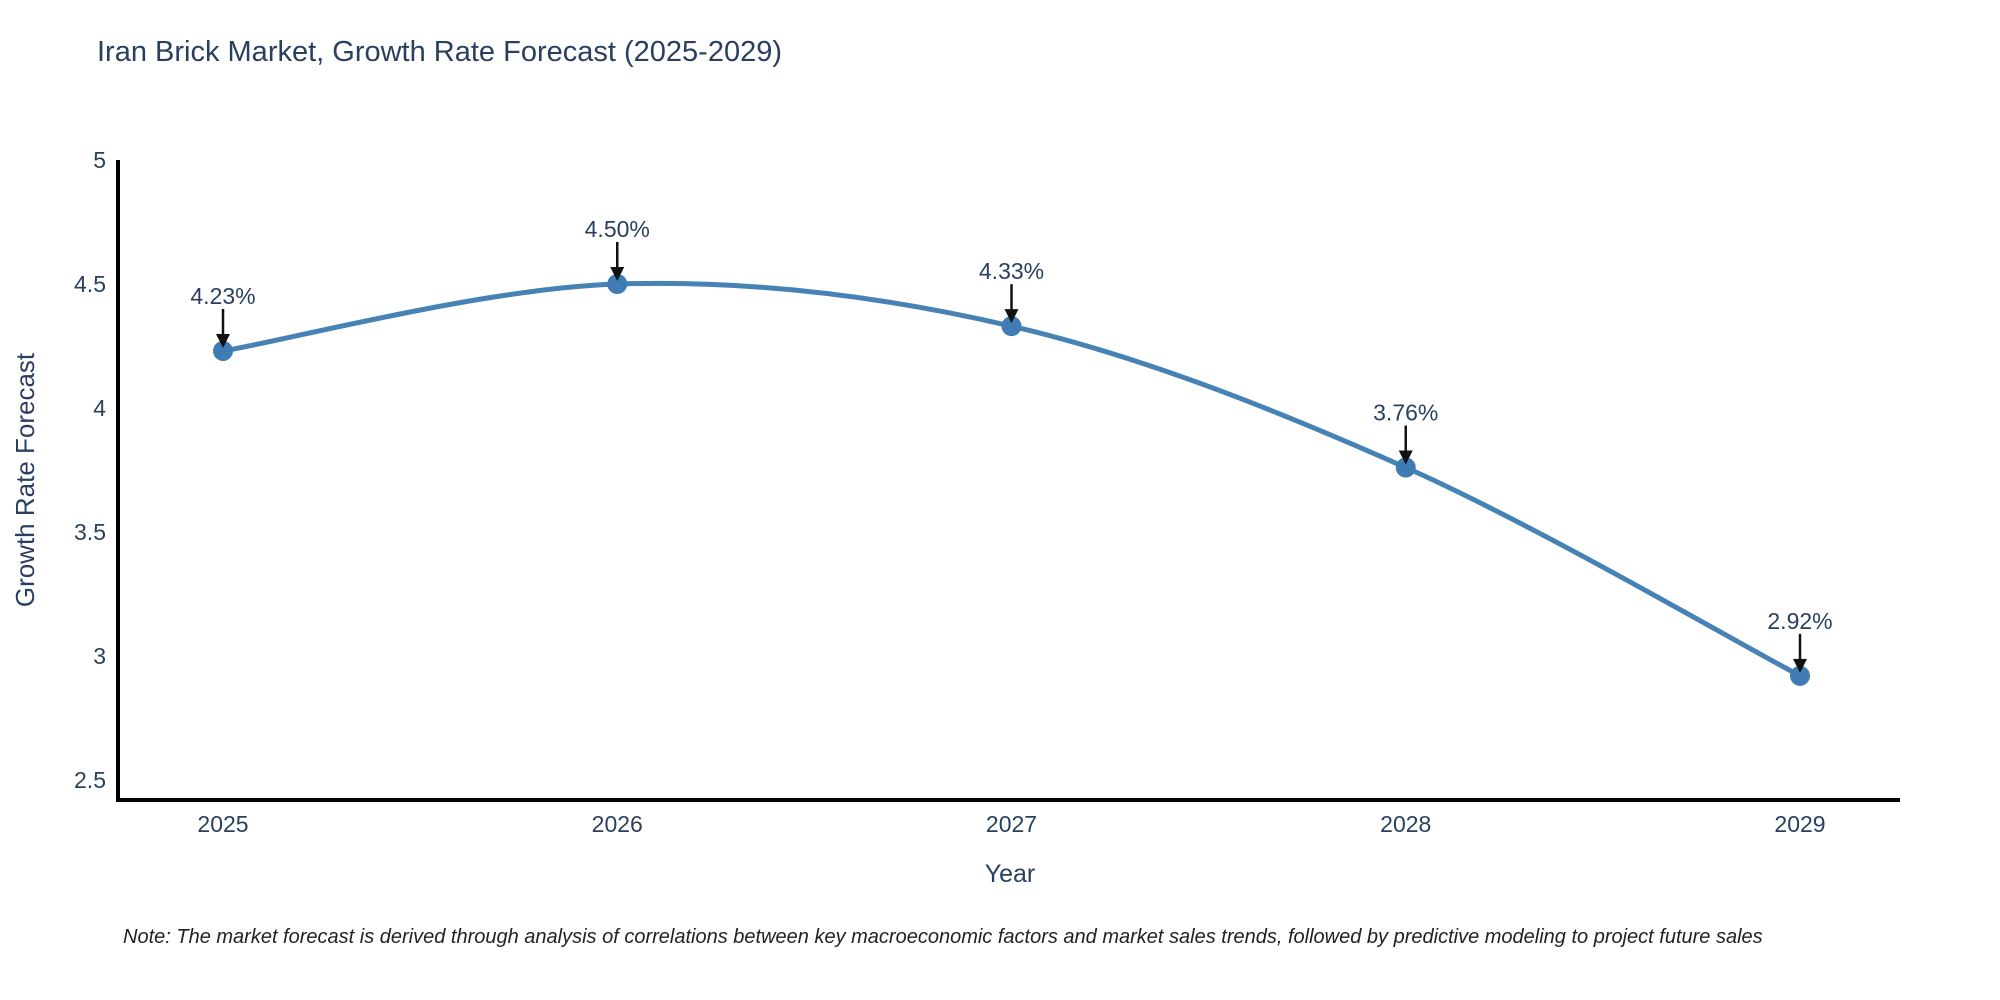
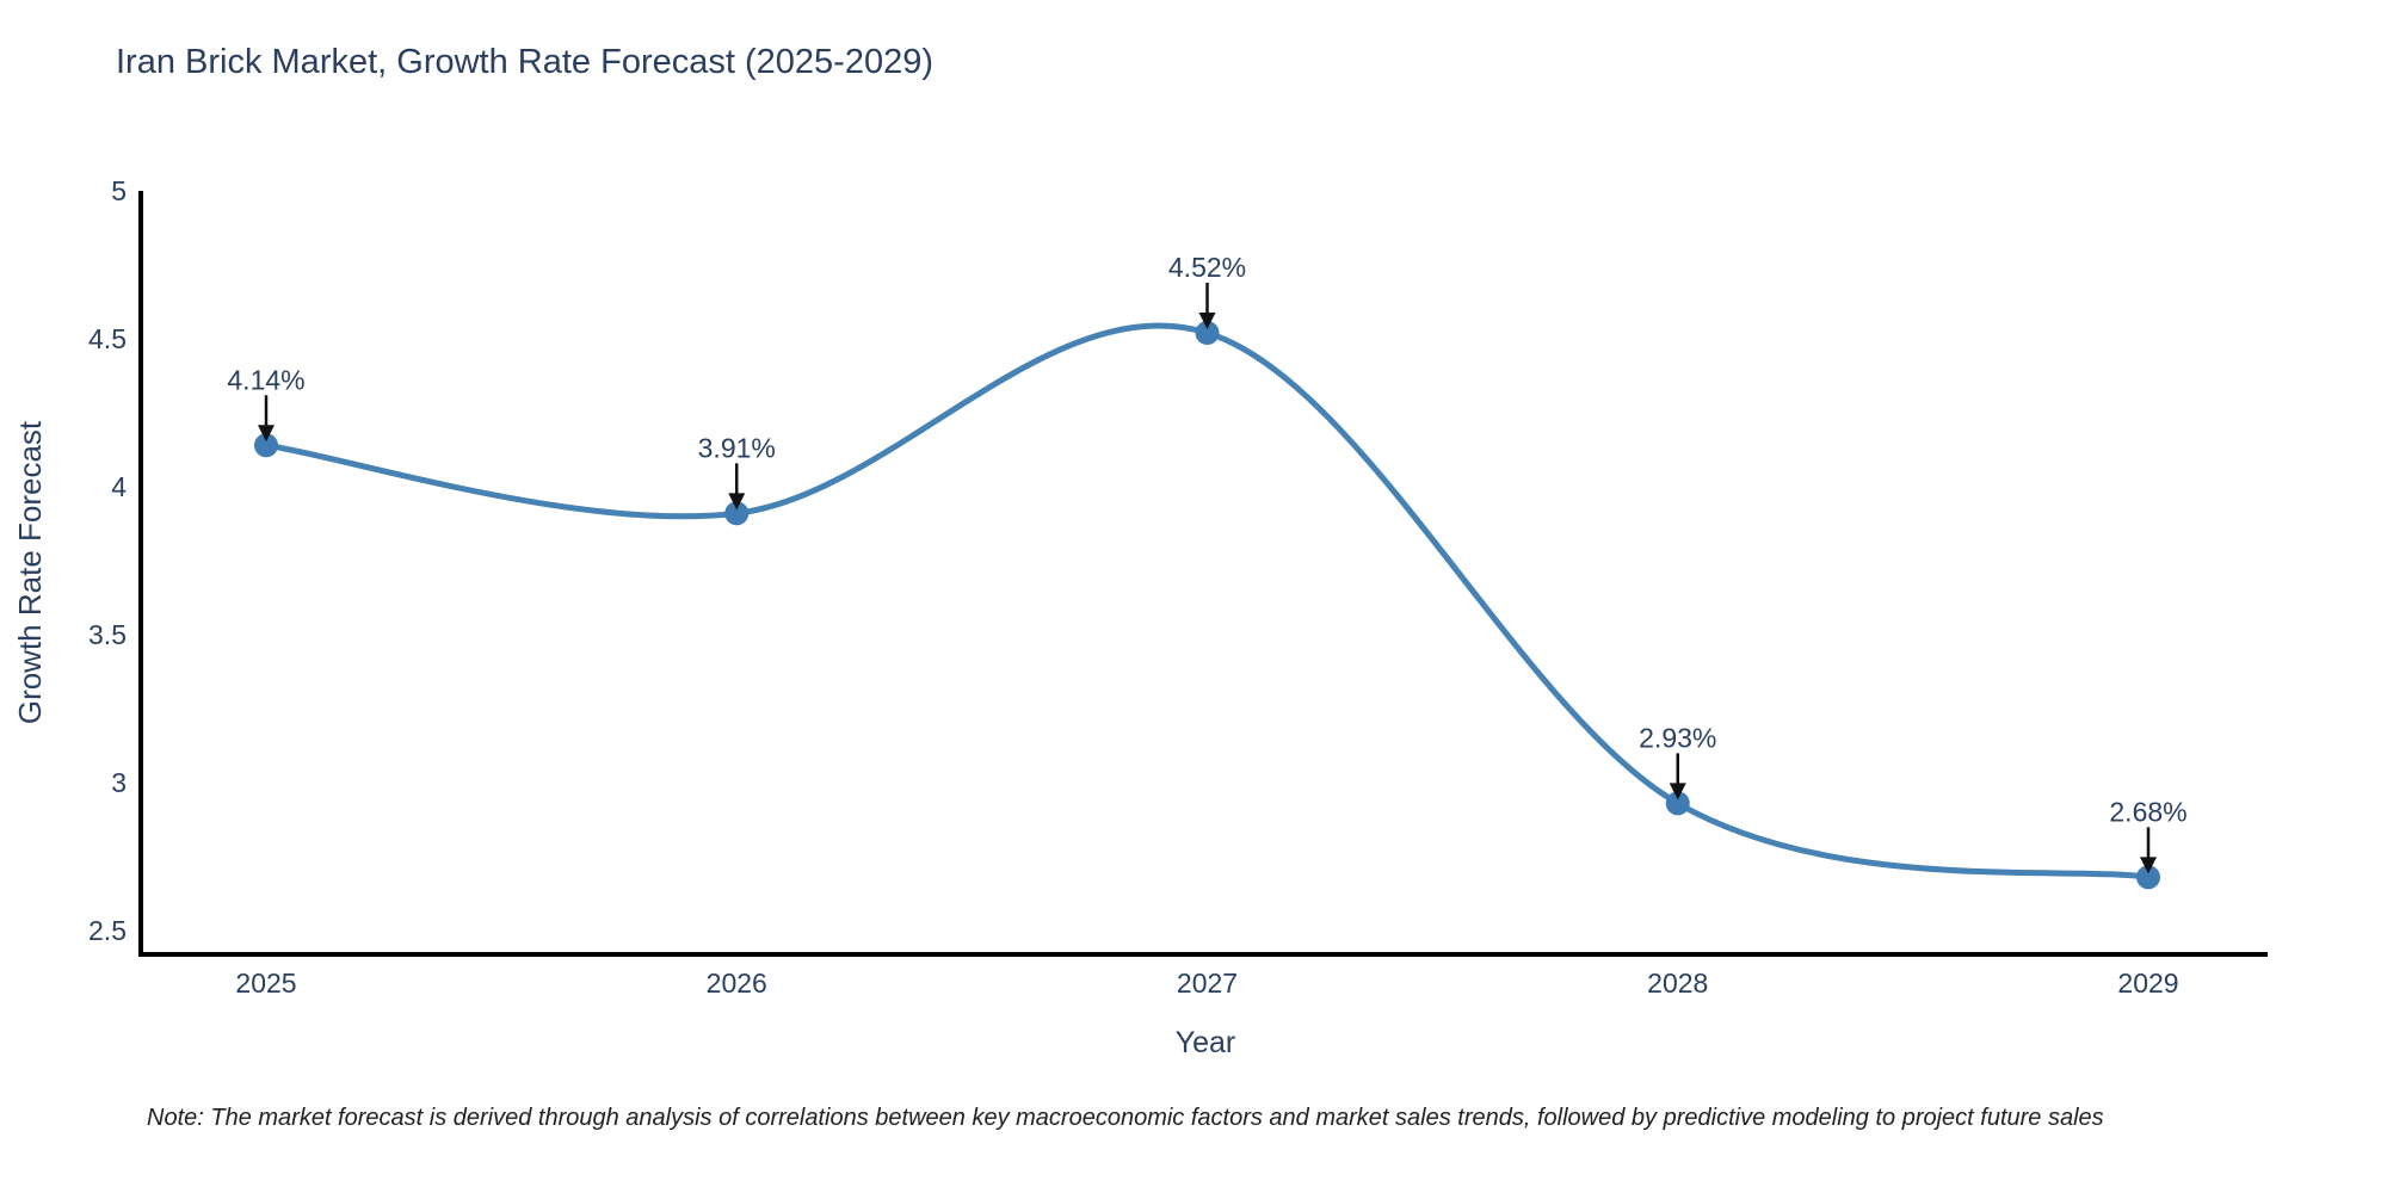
2025: 4.23% -> 4.14%
2026: 4.50% -> 3.91%
2027: 4.33% -> 4.52%
2028: 3.76% -> 2.93%
2029: 2.92% -> 2.68%
